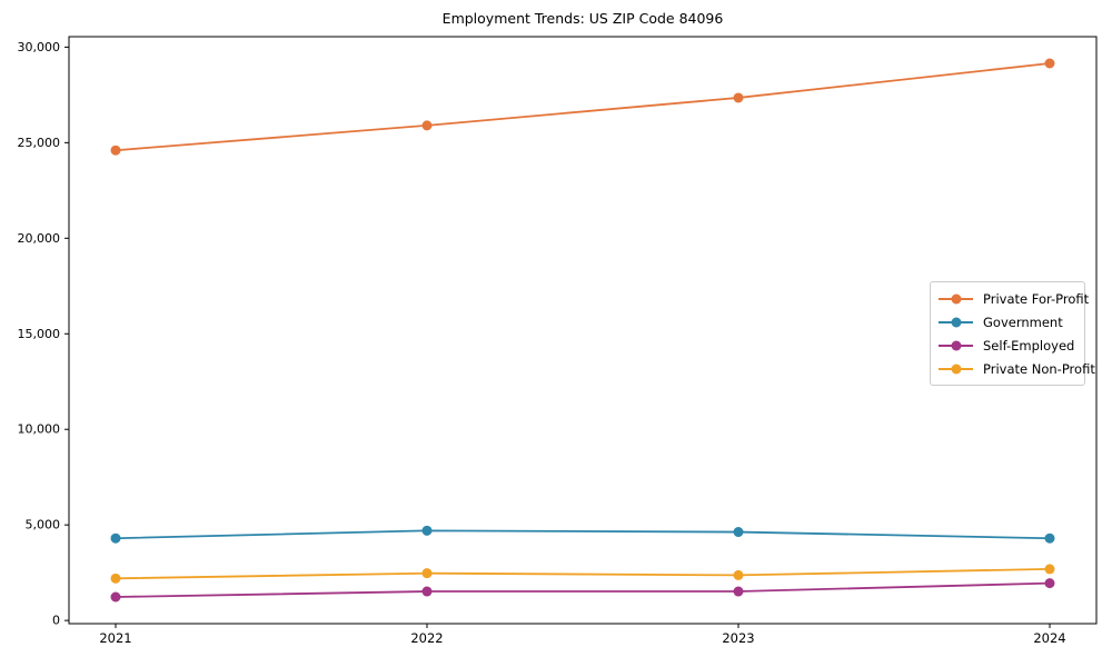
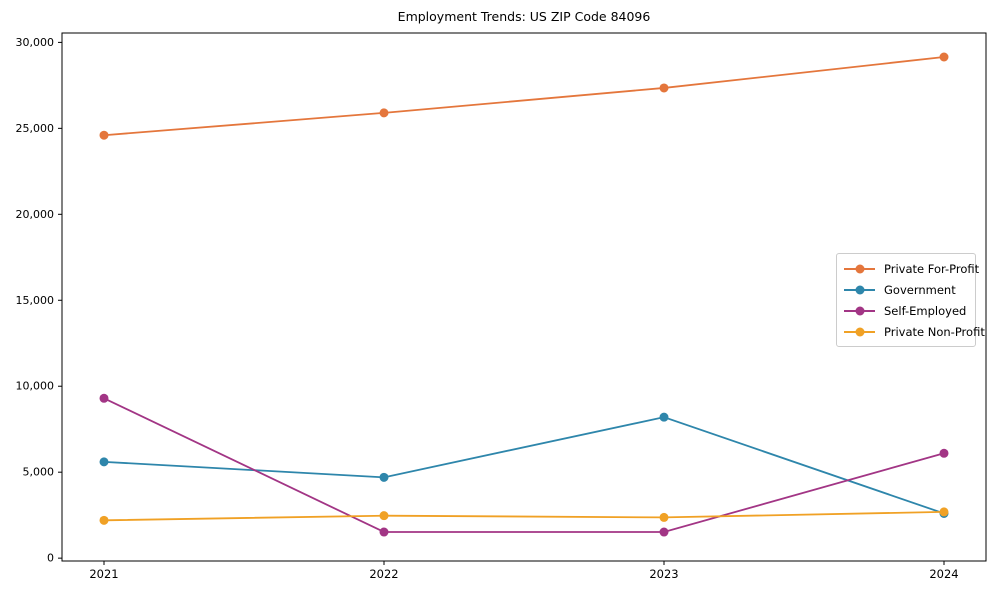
Government/2021: 4300 -> 5600
Self-Employed/2021: 1200 -> 9300
Government/2023: 4600 -> 8200
Government/2024: 4300 -> 2600
Self-Employed/2024: 2000 -> 6100
